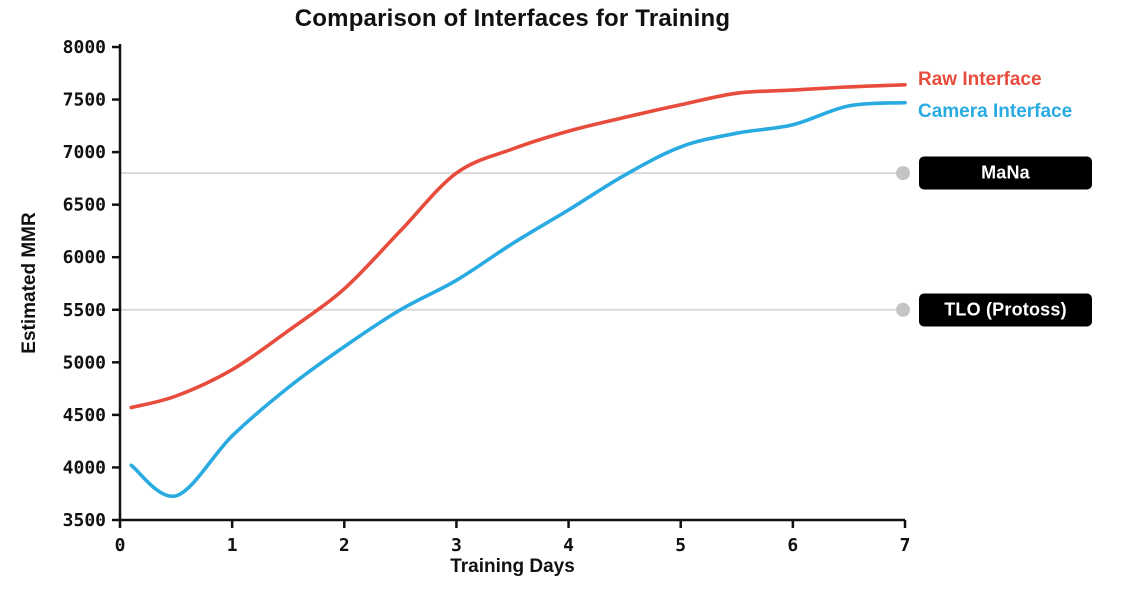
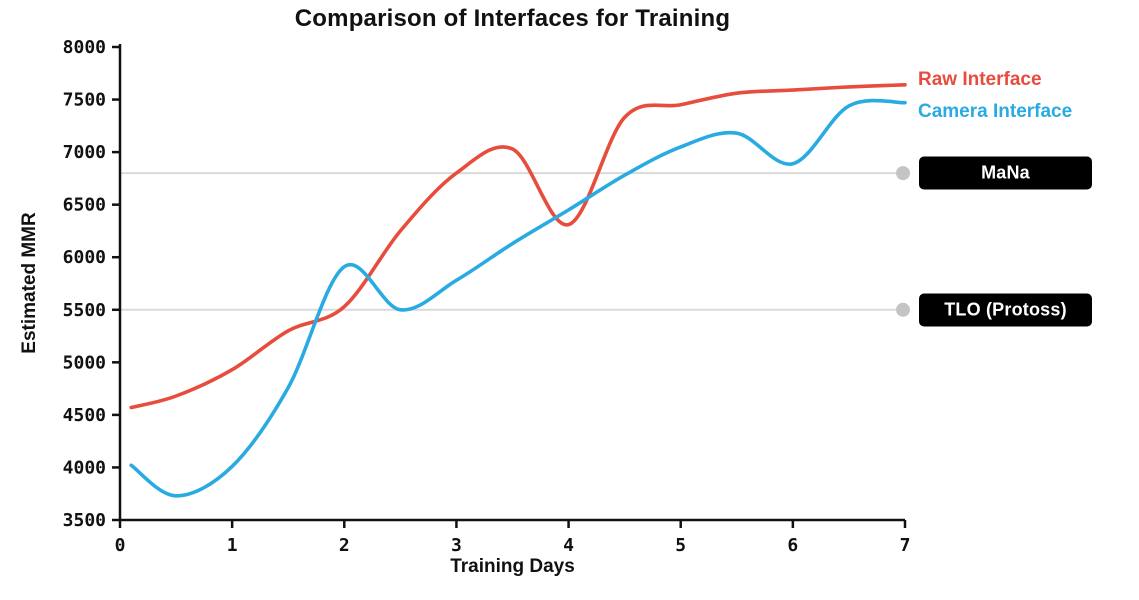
Camera Interface/1: 4300 -> 4010
Raw Interface/2: 5700 -> 5530
Camera Interface/2: 5150 -> 5910
Raw Interface/4: 7200 -> 6310
Camera Interface/6: 7260 -> 6890
